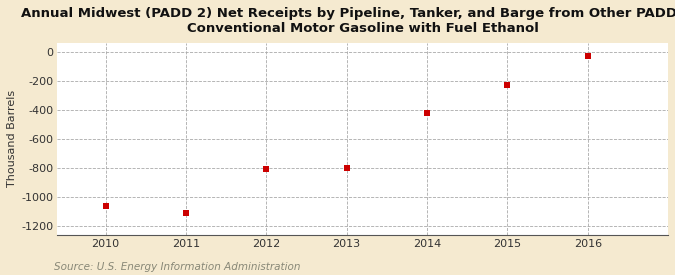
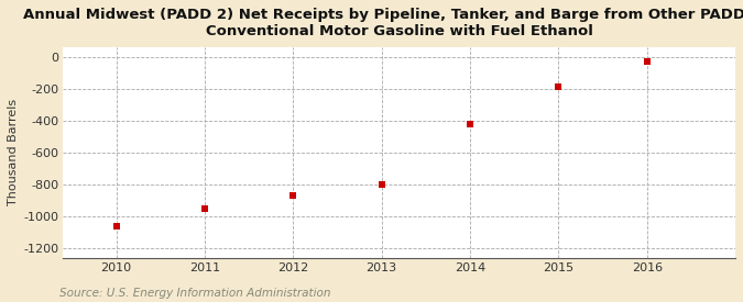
2011: -1110 -> -950
2012: -810 -> -870
2015: -230 -> -180
